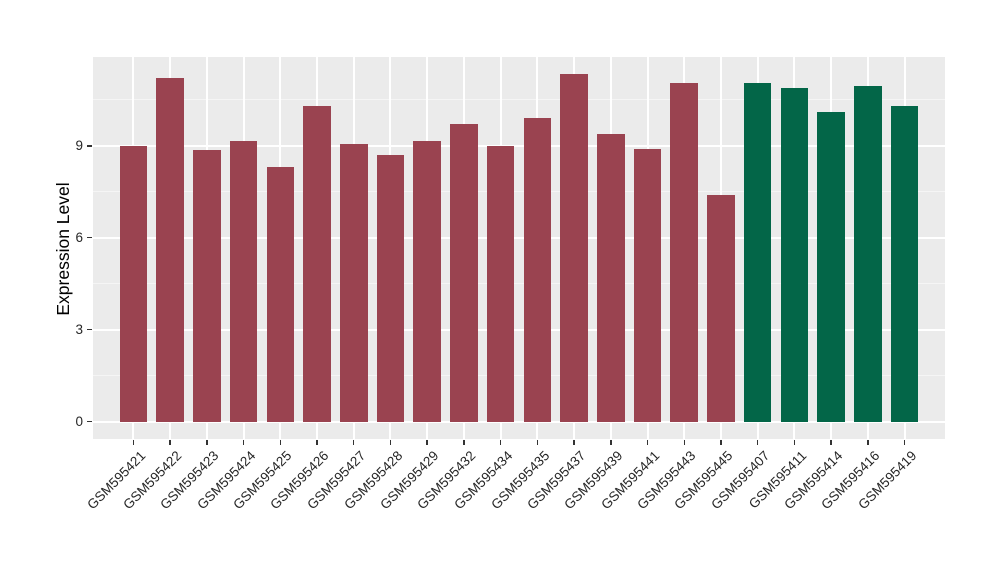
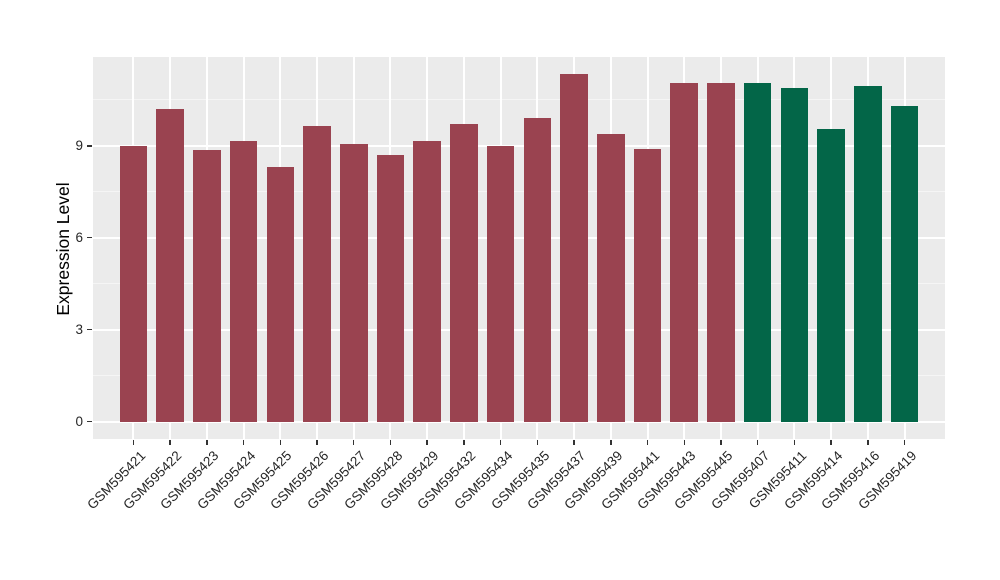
GSM595422: 11.2 -> 10.2
GSM595426: 10.3 -> 9.7
GSM595445: 7.4 -> 11.1
GSM595414: 10.1 -> 9.6
